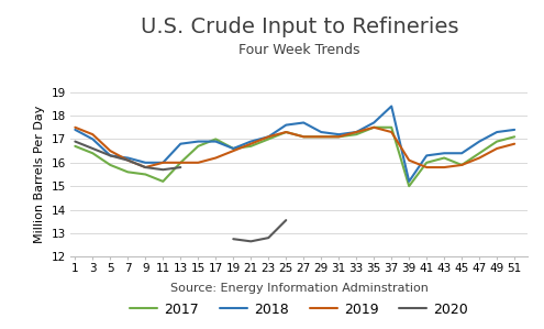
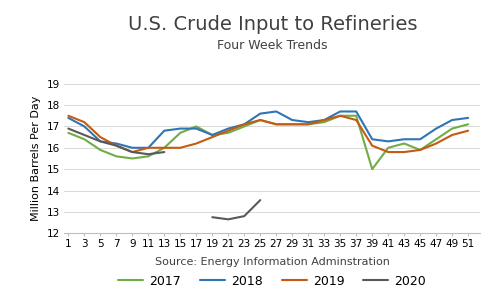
2017/11: 15.2 -> 15.6
2018/37: 18.4 -> 17.7
2018/39: 15.2 -> 16.4
